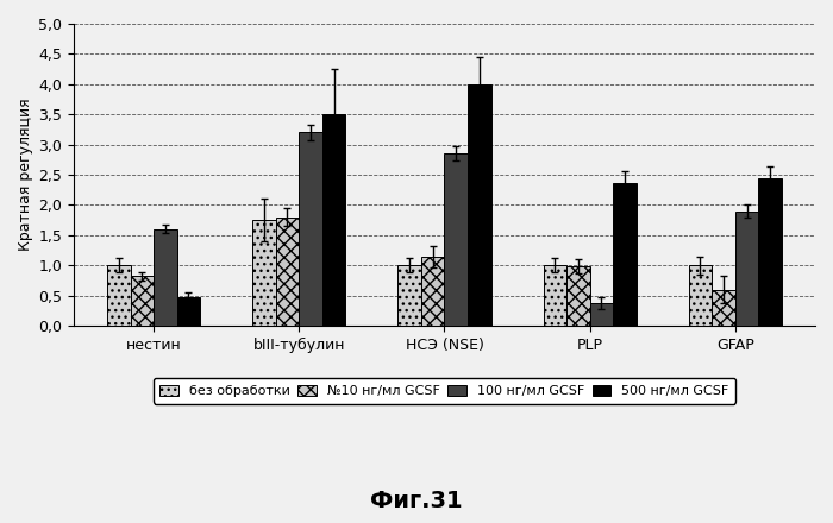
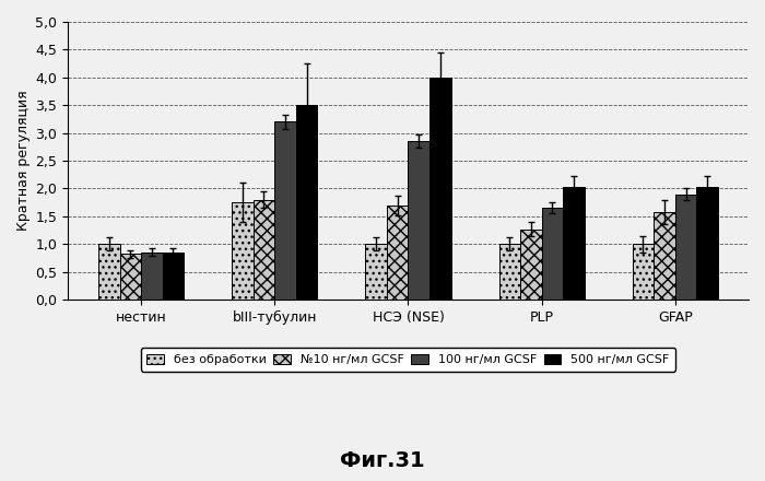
100 нг/мл GCSF/нестин: 1,60 -> 0,85
500 нг/мл GCSF/нестин: 0,48 -> 0,85
№10 нг/мл GCSF/НСЭ (NSE): 1,14 -> 1,70
№10 нг/мл GCSF/PLP: 0,98 -> 1,27
100 нг/мл GCSF/PLP: 0,38 -> 1,65
500 нг/мл GCSF/PLP: 2,36 -> 2,02
№10 нг/мл GCSF/GFAP: 0,60 -> 1,58
500 нг/мл GCSF/GFAP: 2,44 -> 2,02
